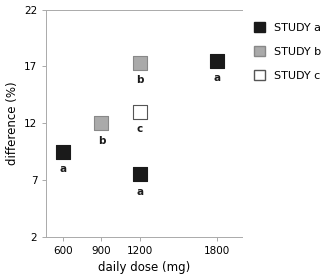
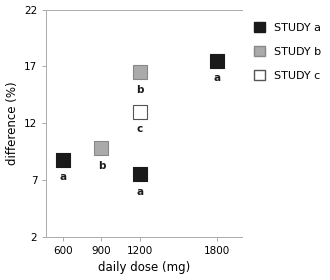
STUDY a/600: 9.5 -> 8.8
STUDY b/900: 12.0 -> 9.8
STUDY b/1200: 17.3 -> 16.5
